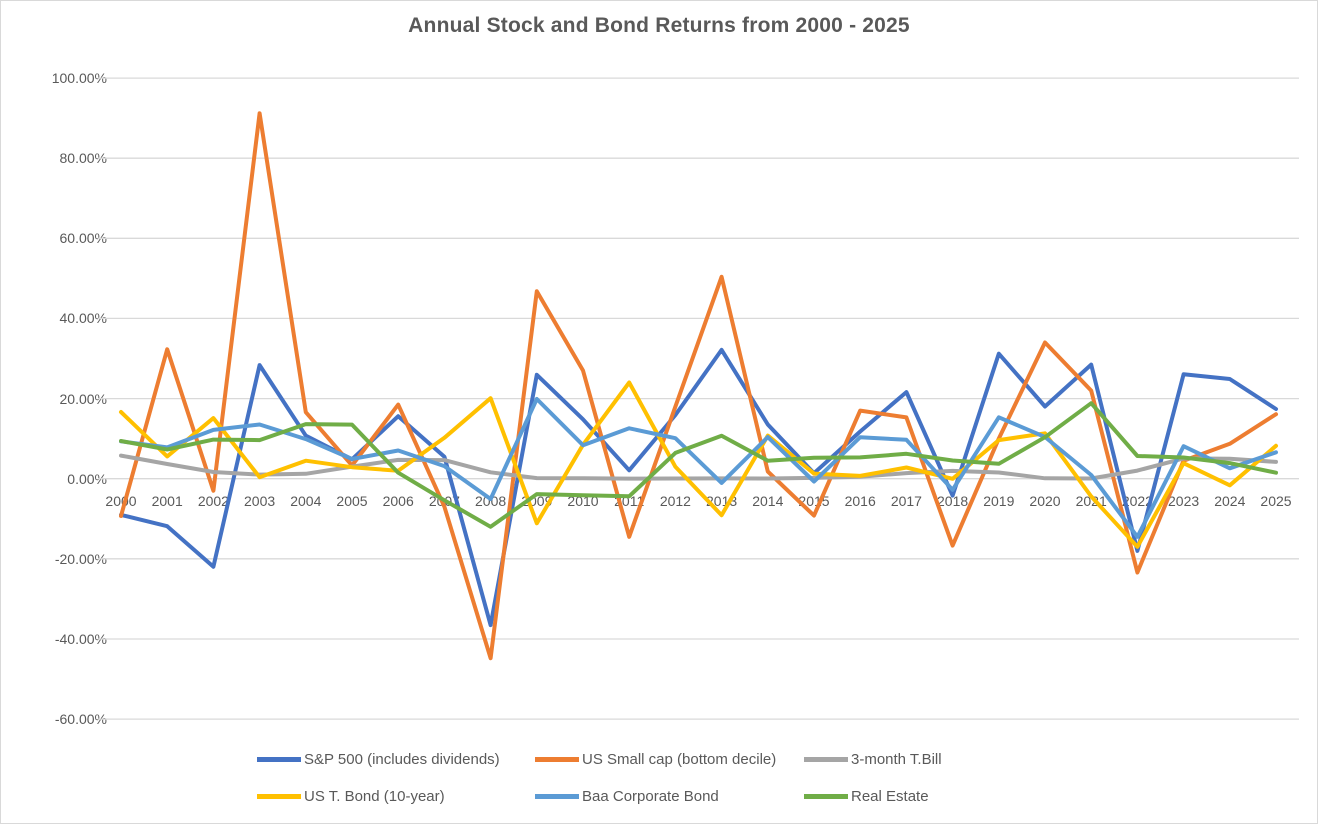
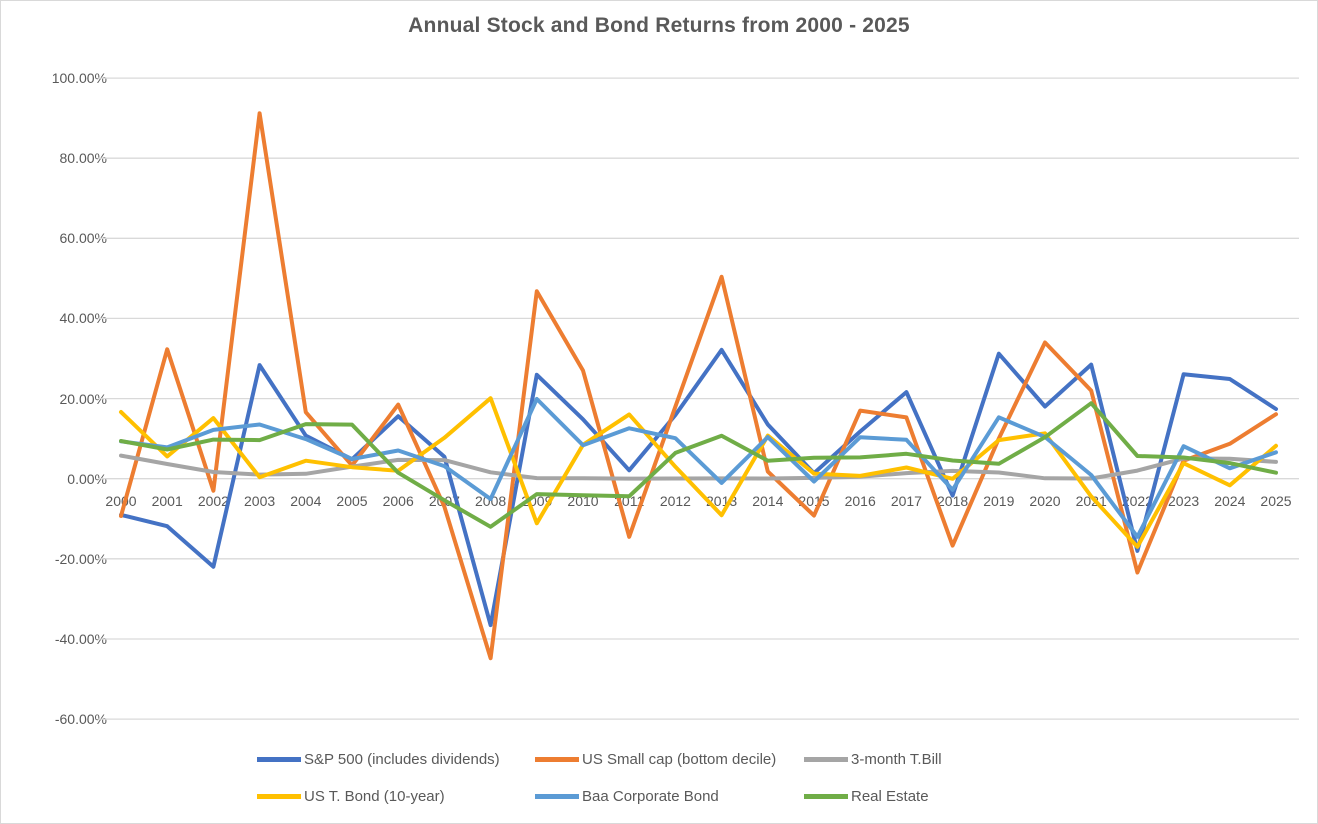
US T. Bond (10-year)/2011: 24% -> 16%
